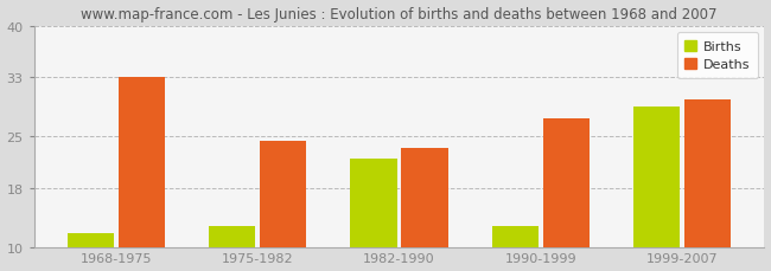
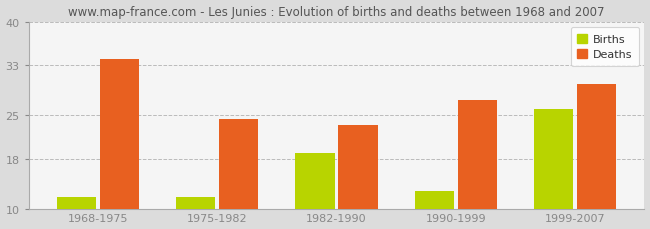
Deaths/1968-1975: 33.0 -> 34.0
Births/1975-1982: 13 -> 12
Births/1982-1990: 22 -> 19
Births/1999-2007: 29 -> 26
